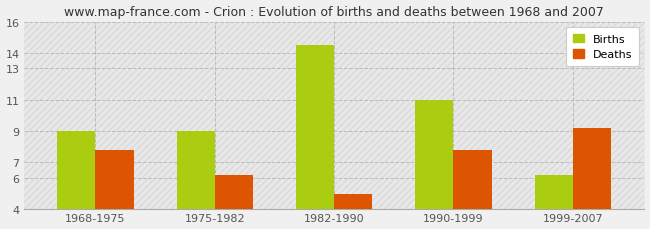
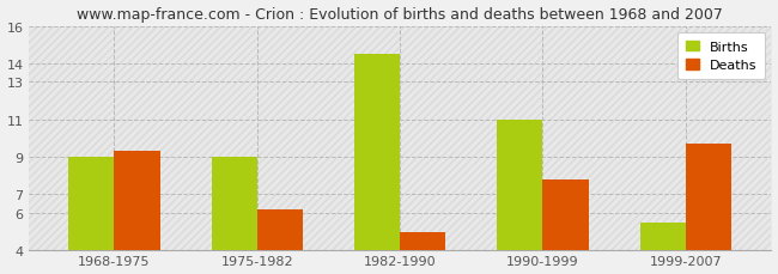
Deaths/1968-1975: 7.8 -> 9.3
Births/1999-2007: 6.2 -> 5.5
Deaths/1999-2007: 9.2 -> 9.7
